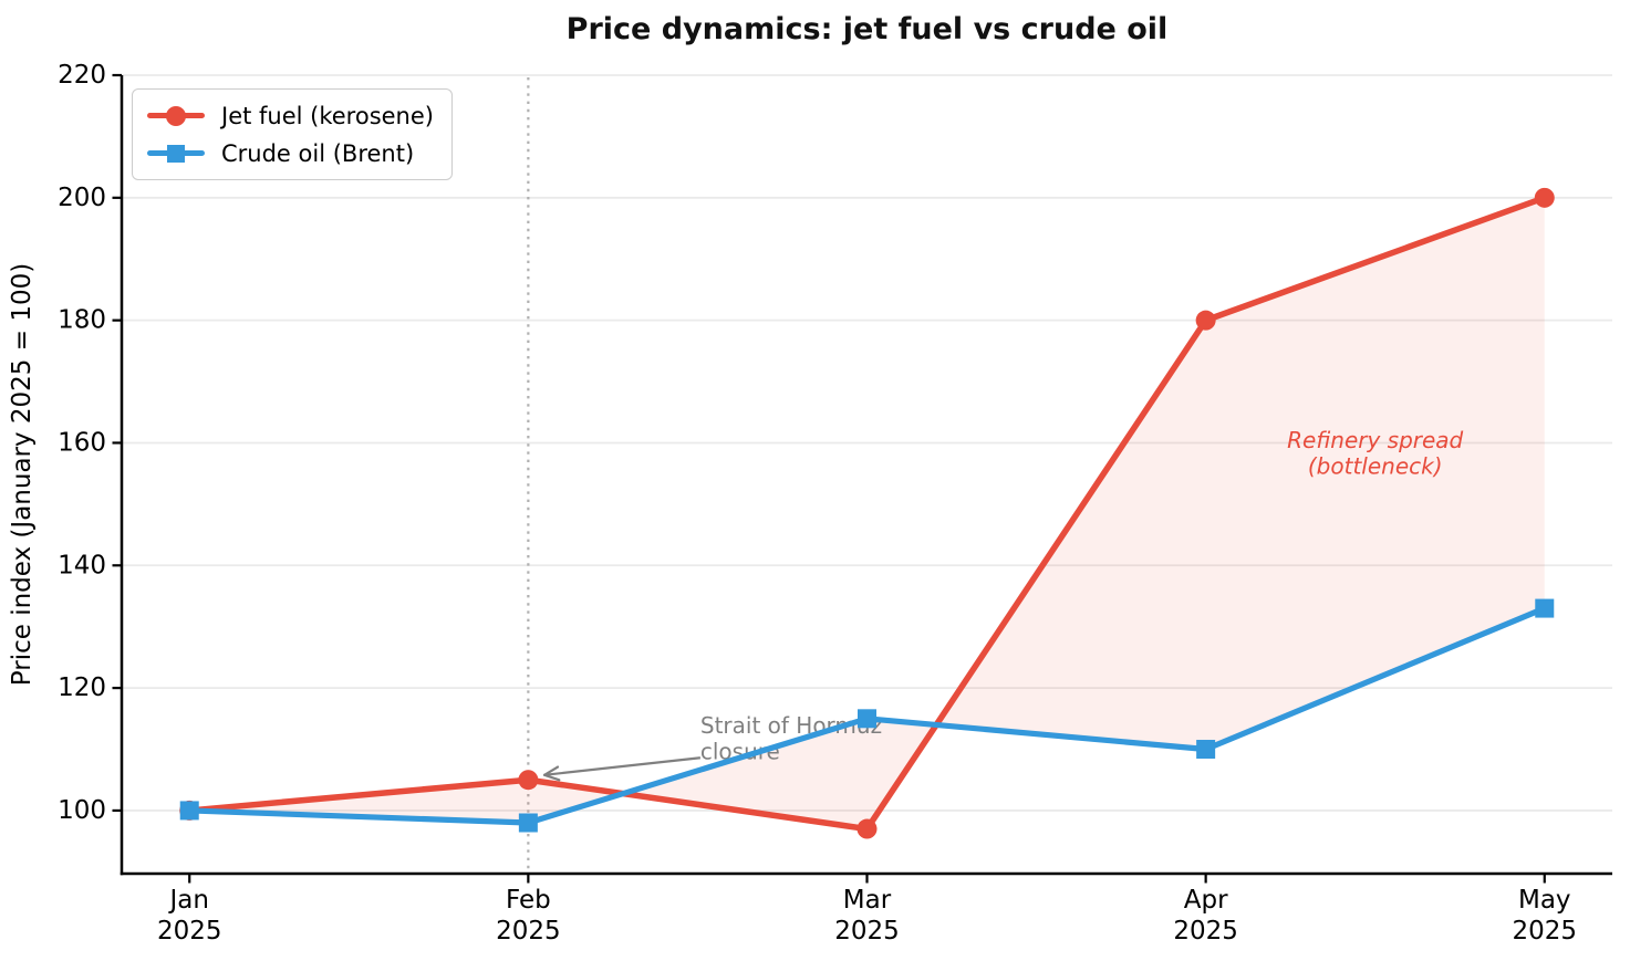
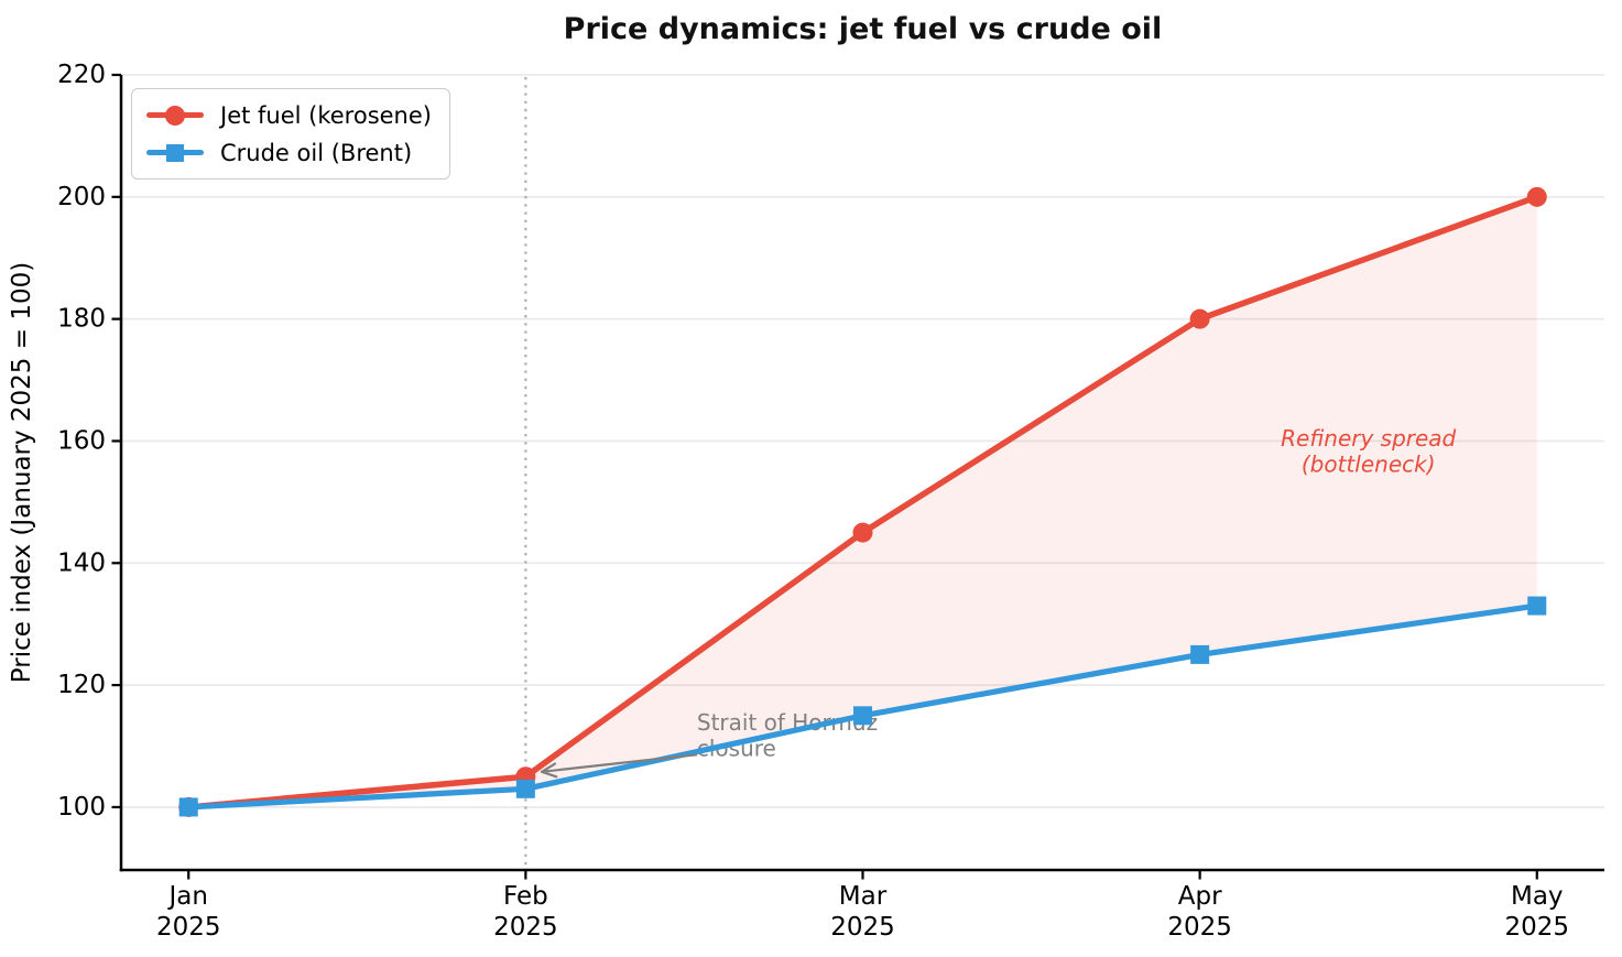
Crude oil (Brent)/Feb 2025: 98 -> 103
Jet fuel (kerosene)/Mar 2025: 97 -> 145
Crude oil (Brent)/Apr 2025: 110 -> 125
